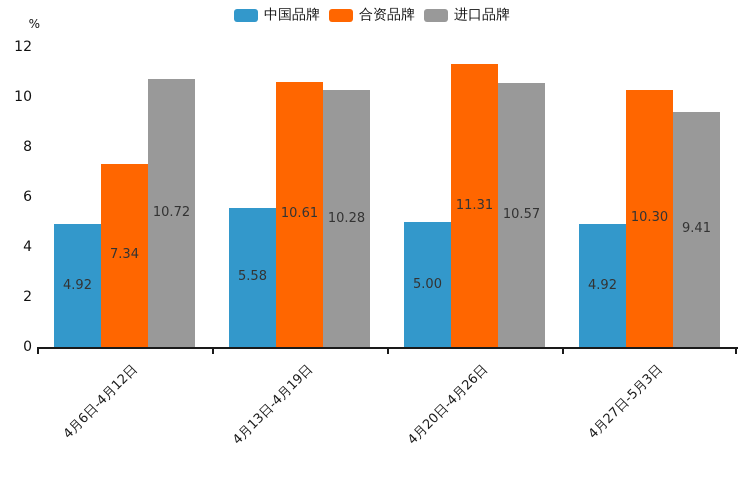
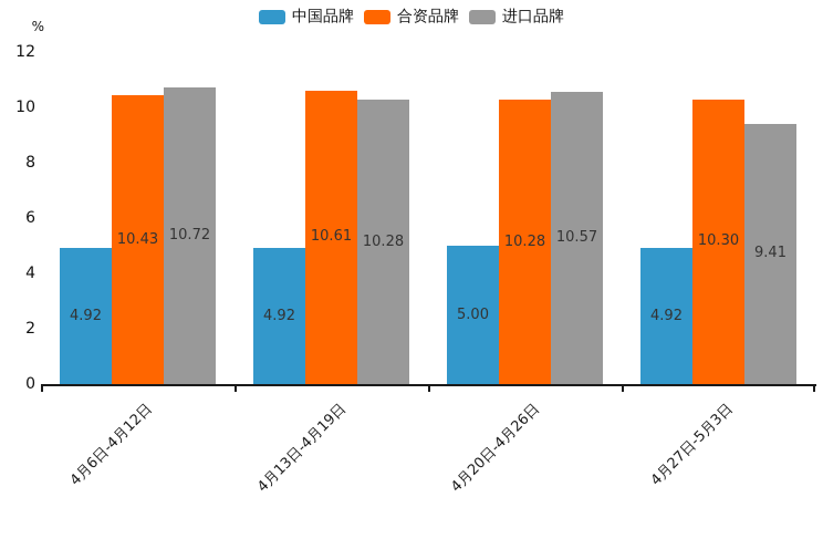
合资品牌/4月6日-4月12日: 7.34 -> 10.43
中国品牌/4月13日-4月19日: 5.58 -> 4.92
合资品牌/4月20日-4月26日: 11.31 -> 10.28
